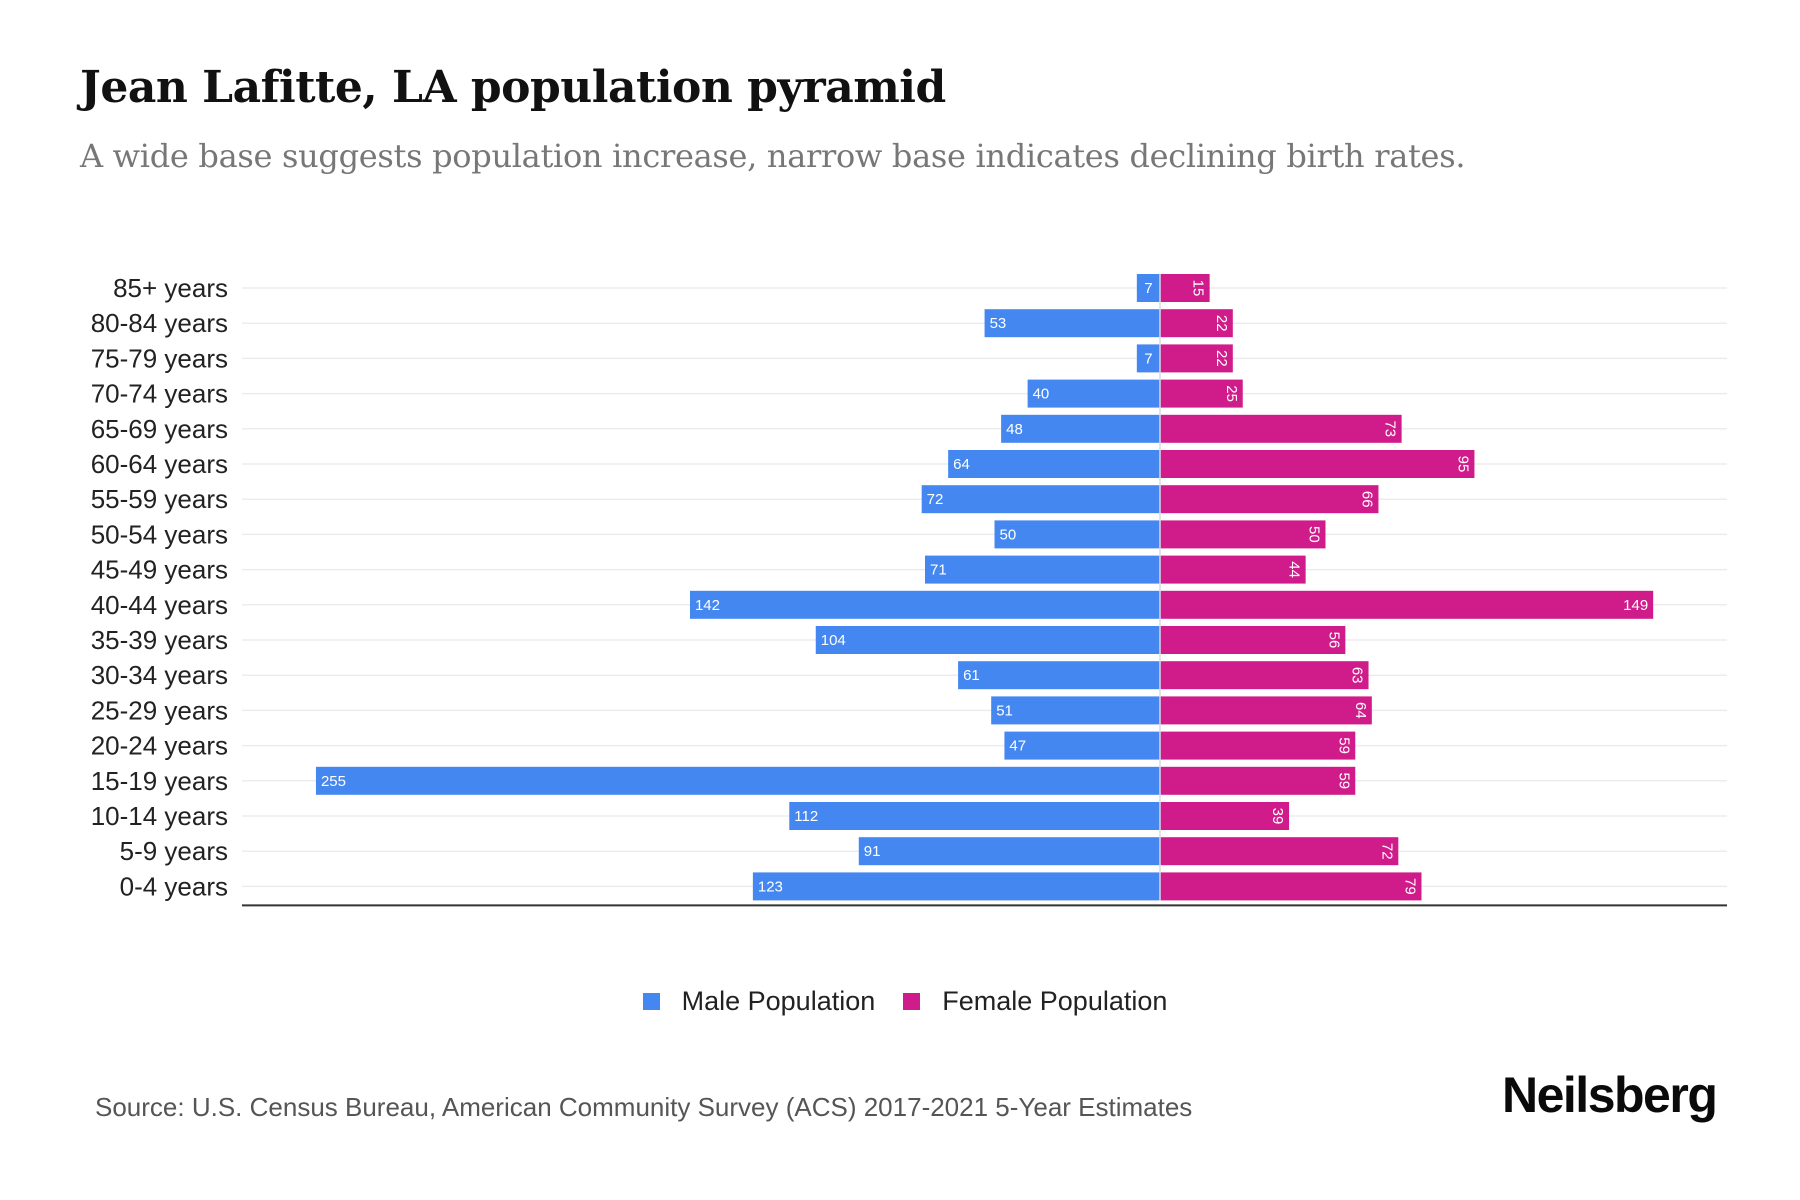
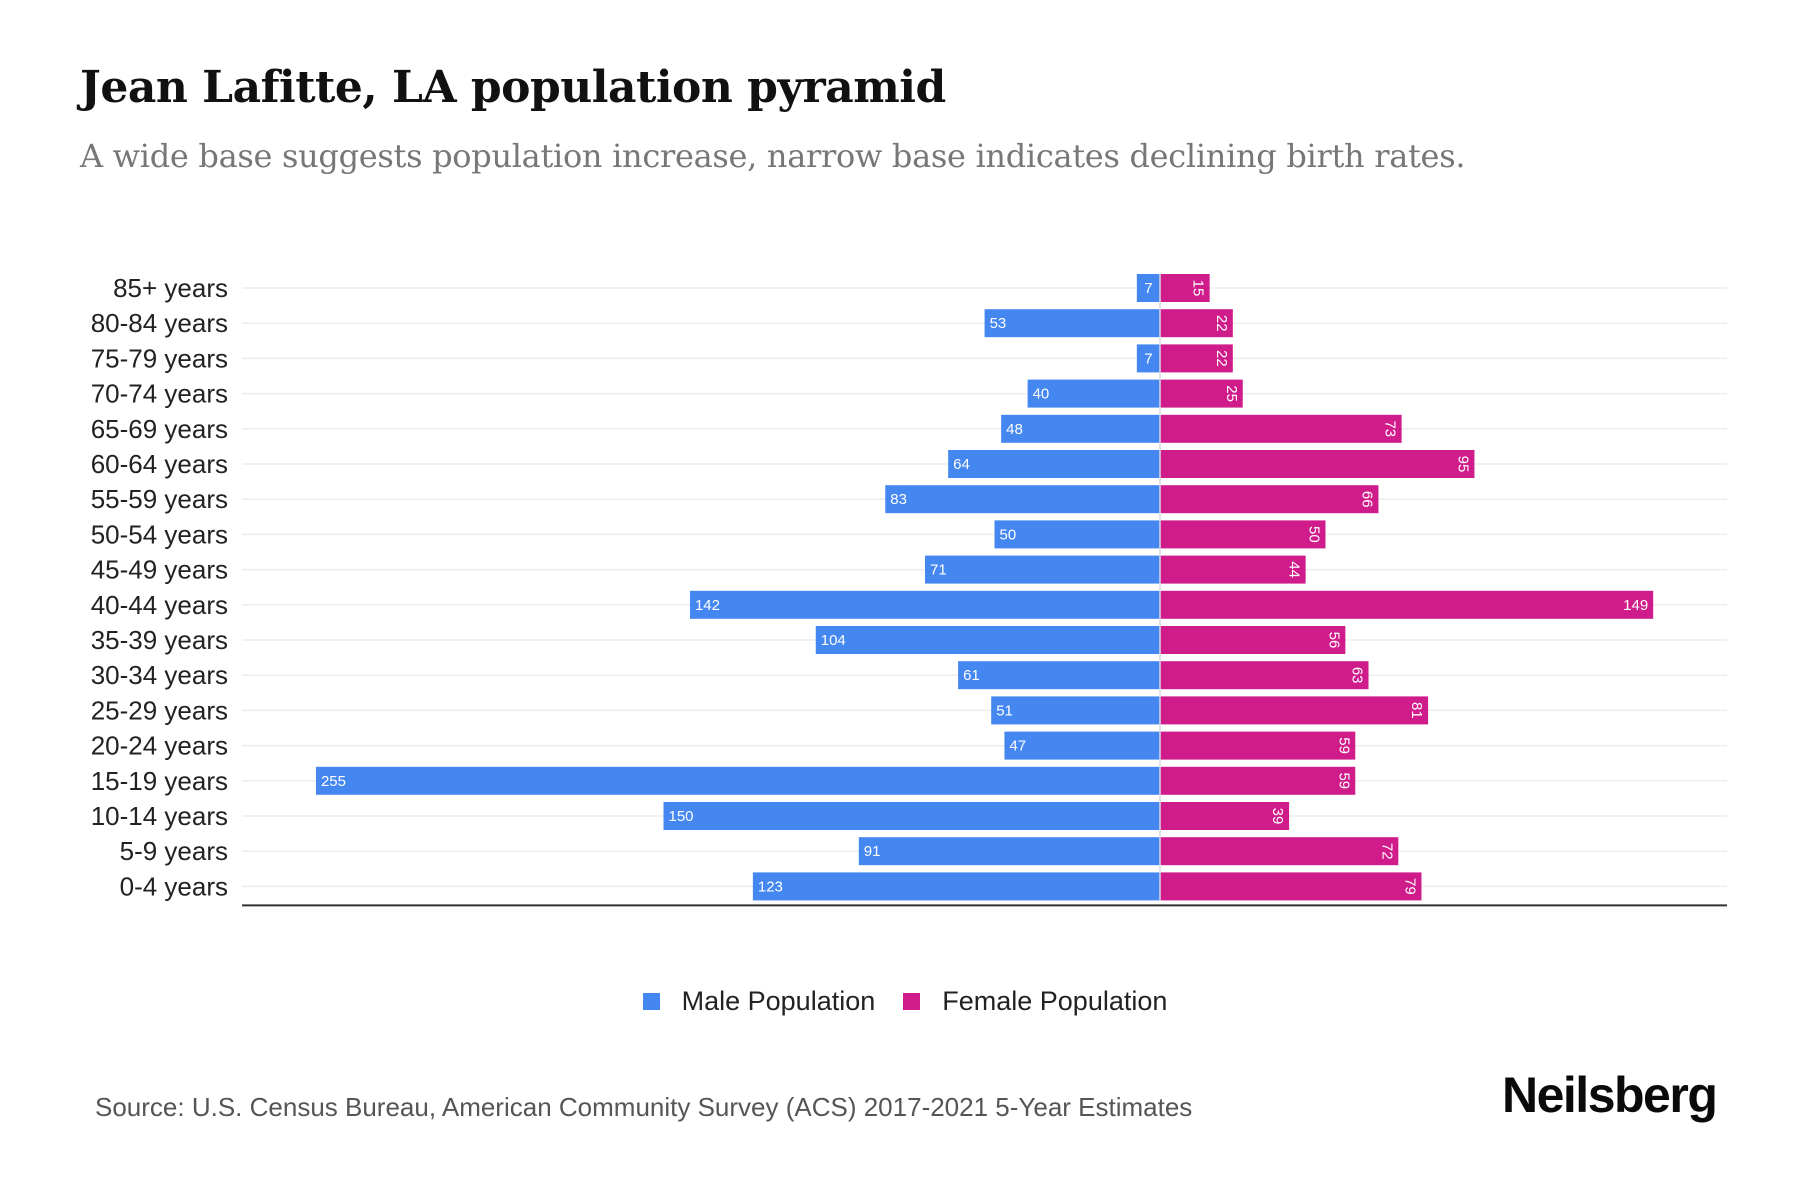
Male Population/55-59 years: 72 -> 83
Female Population/25-29 years: 64 -> 81
Male Population/10-14 years: 112 -> 150
